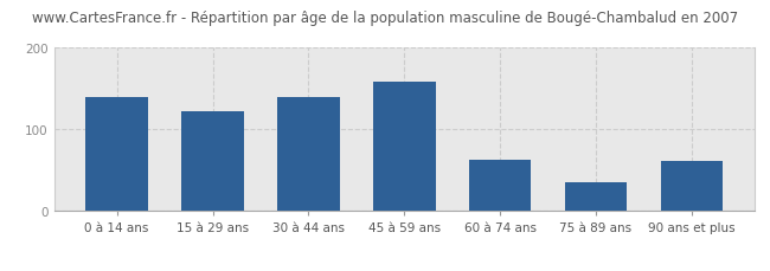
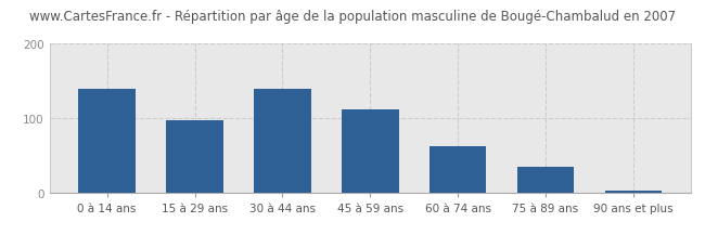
15 à 29 ans: 122 -> 98
45 à 59 ans: 158 -> 112
90 ans et plus: 62 -> 3
